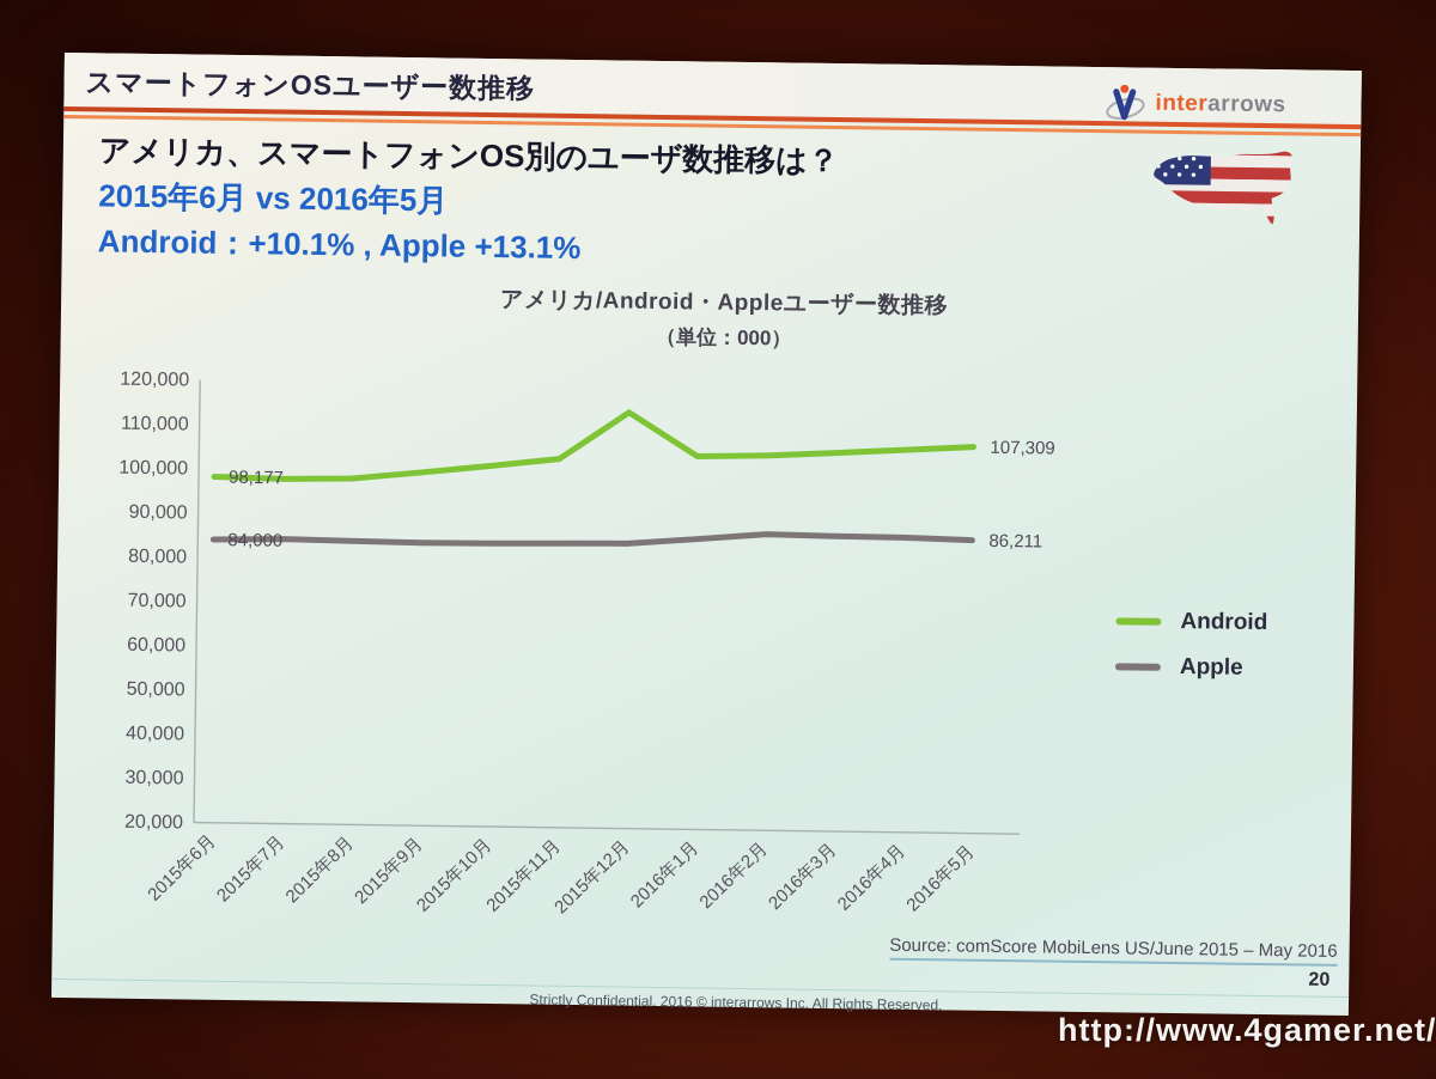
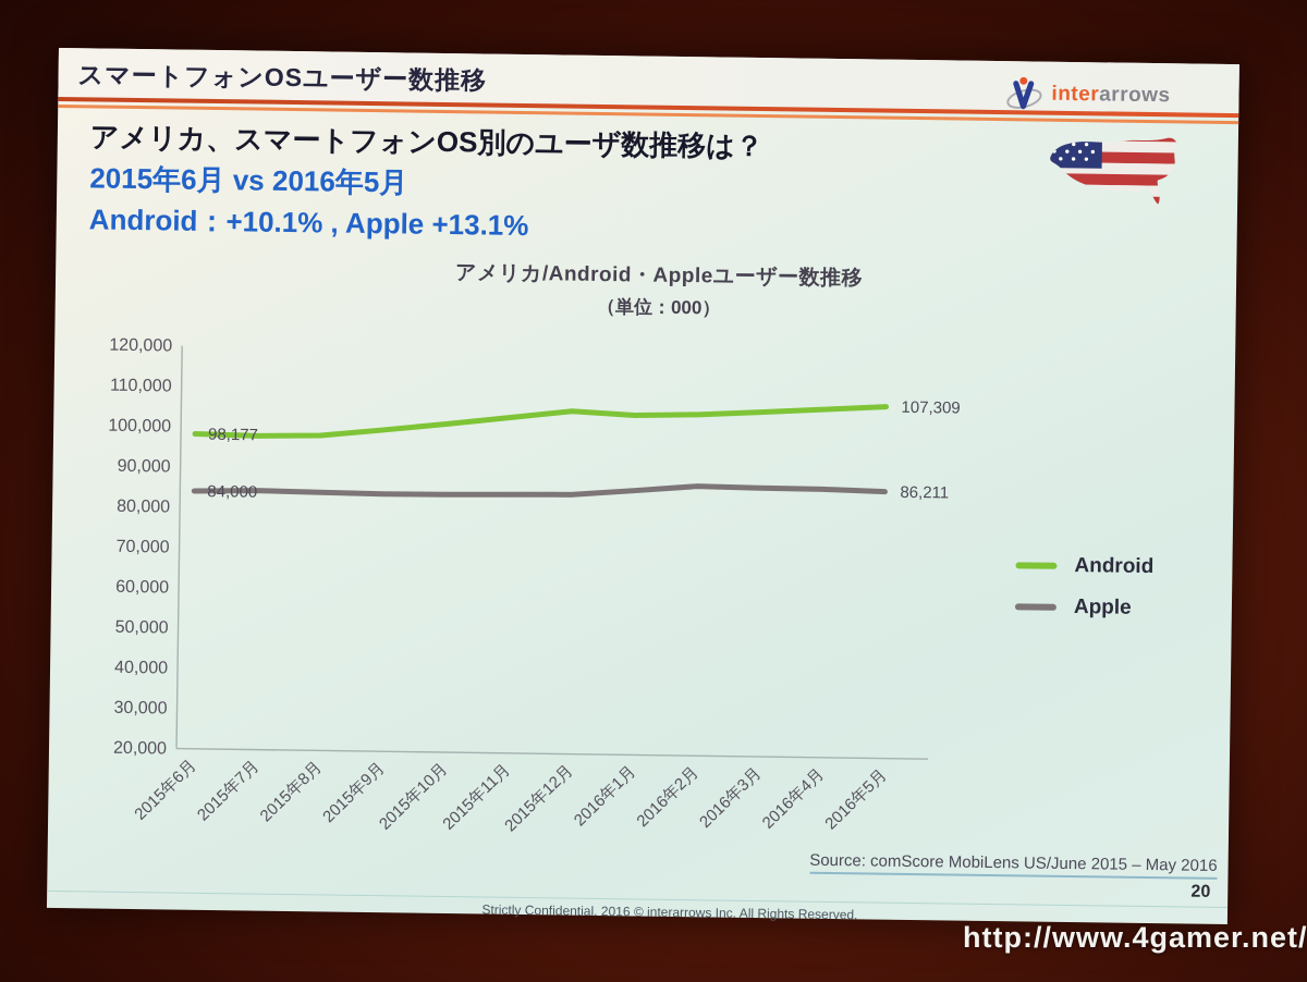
Android/2015年12月: 114000 -> 105000
